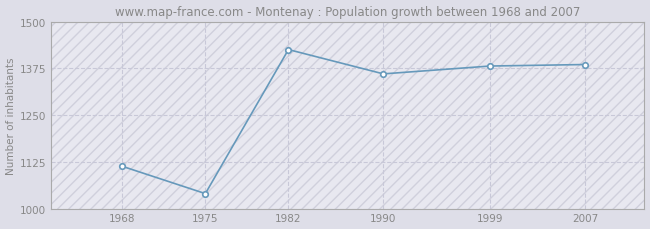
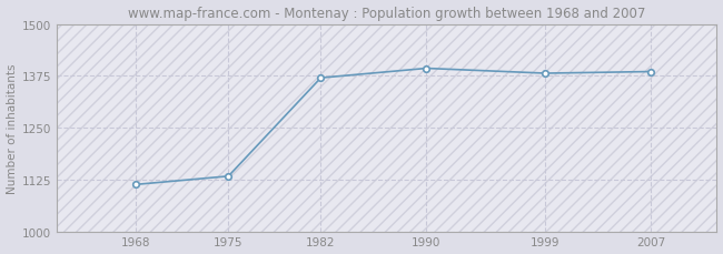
1975: 1040 -> 1133
1982: 1425 -> 1370
1990: 1360 -> 1393
